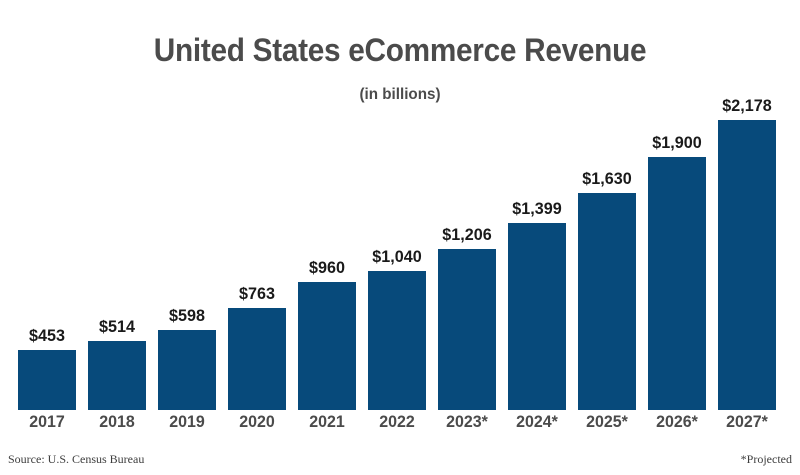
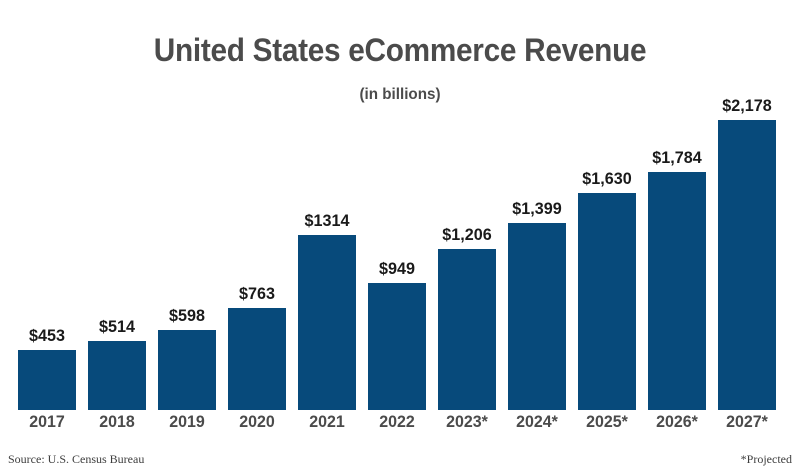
2021: $960 -> $1314
2022: $1,040 -> $949
2026*: $1,900 -> $1,784
